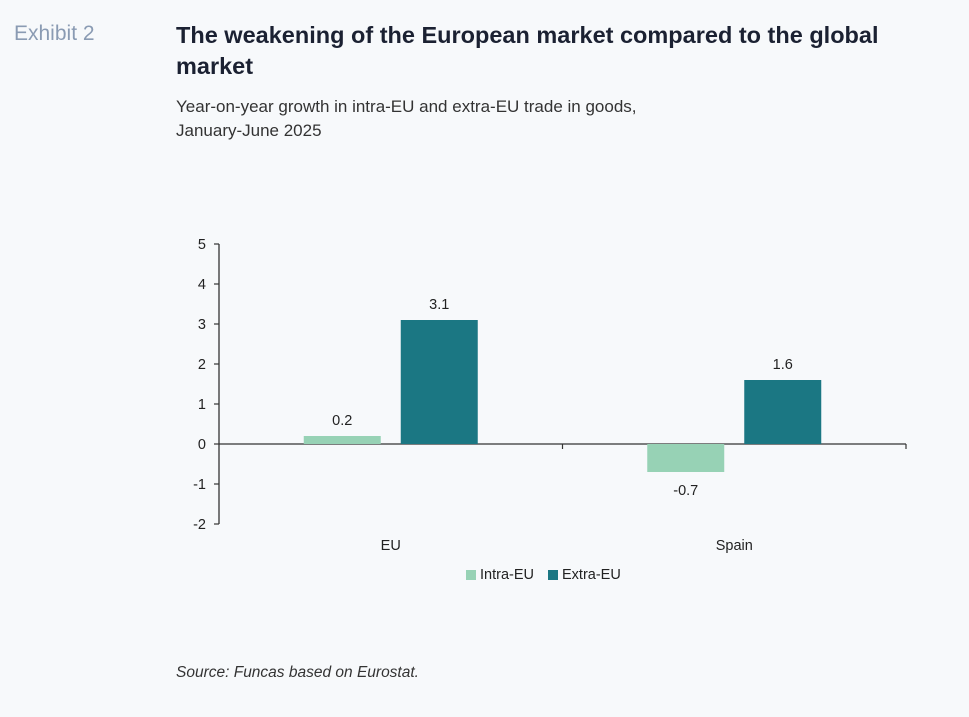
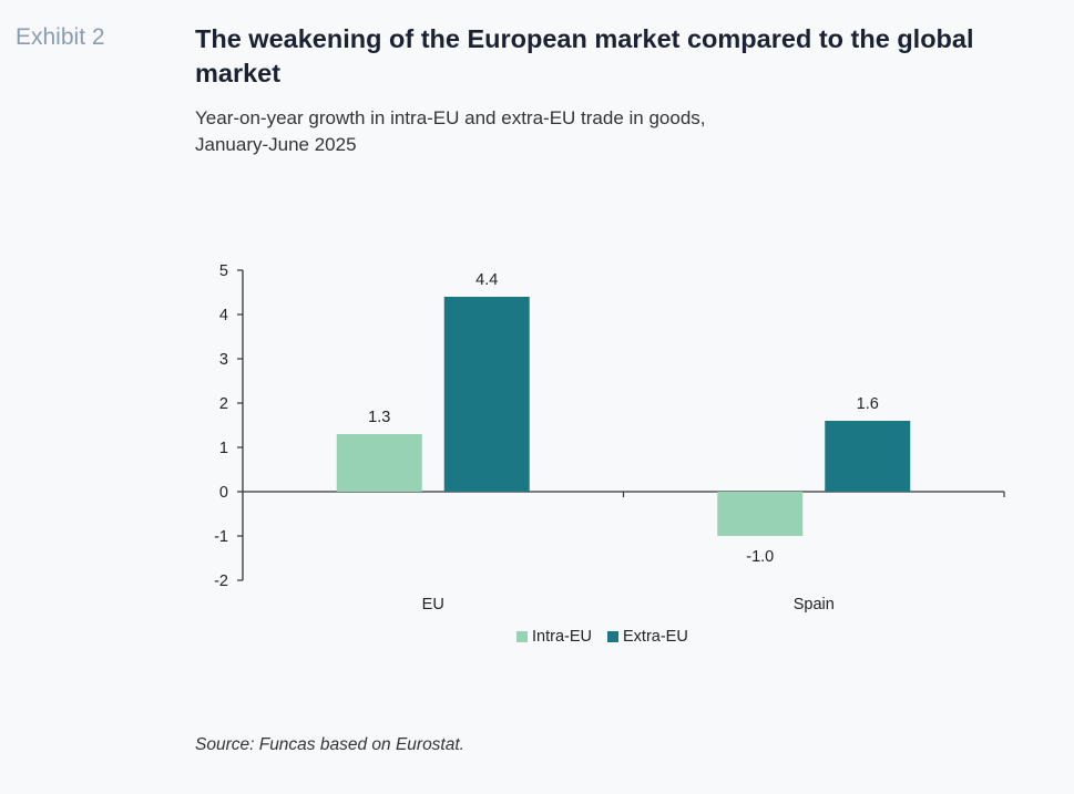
Intra-EU/EU: 0.2 -> 1.3
Extra-EU/EU: 3.1 -> 4.4
Intra-EU/Spain: -0.7 -> -1.0
